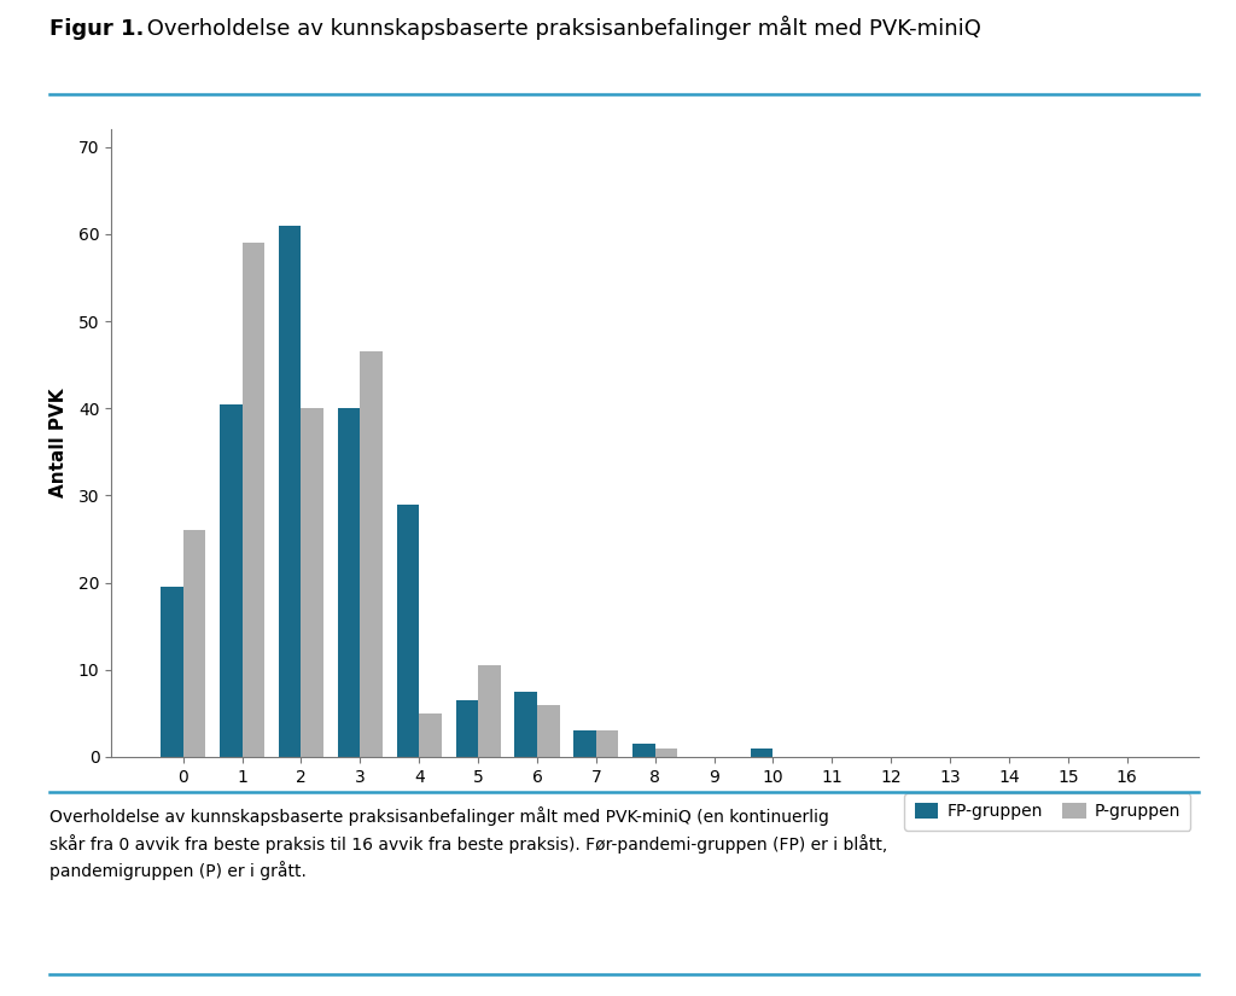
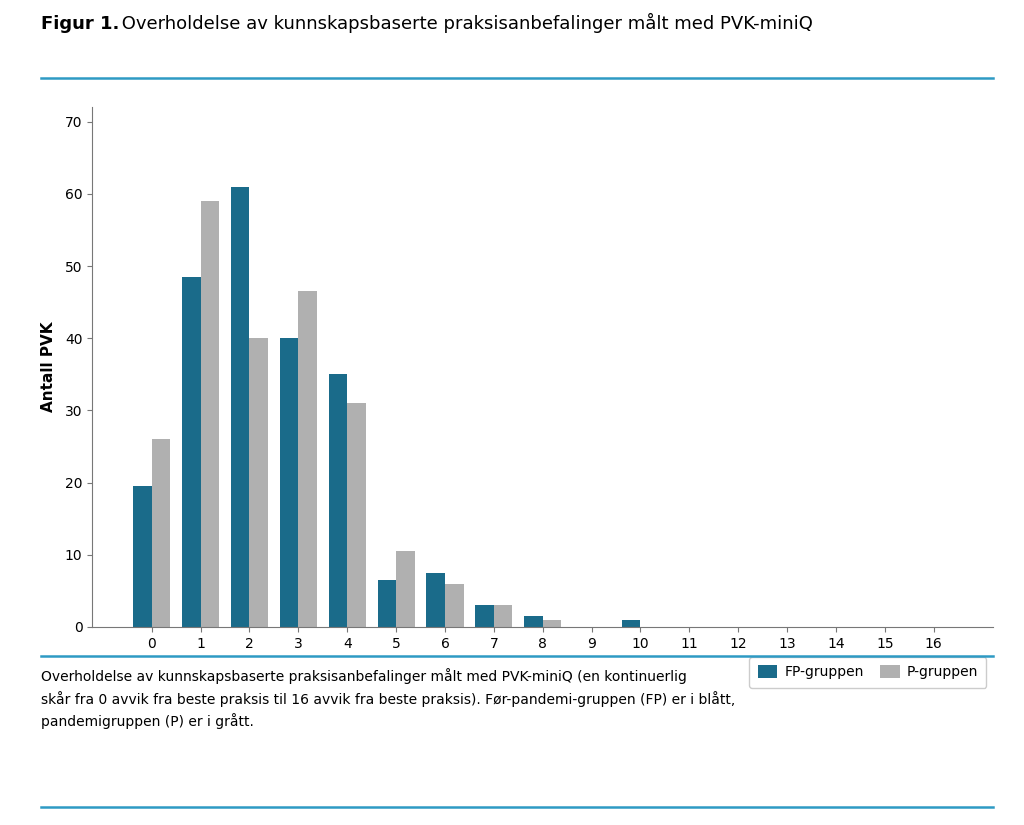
FP-gruppen/1: 40.4 -> 48.5
FP-gruppen/4: 29.0 -> 35.0
P-gruppen/4: 5.0 -> 31.0
